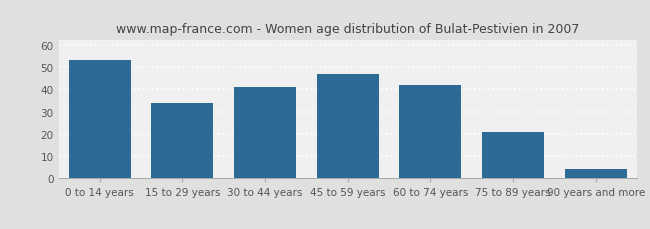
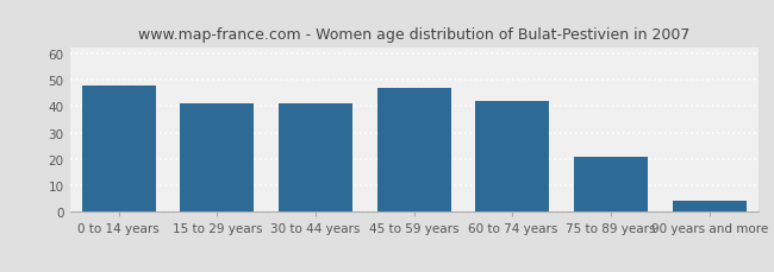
0 to 14 years: 53 -> 48
15 to 29 years: 34 -> 41
